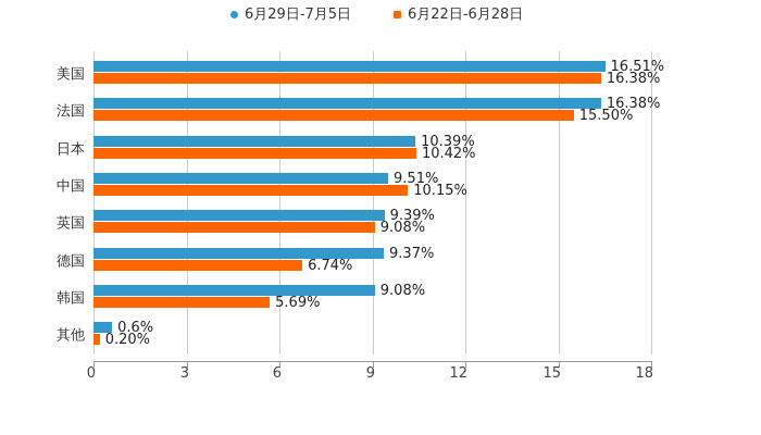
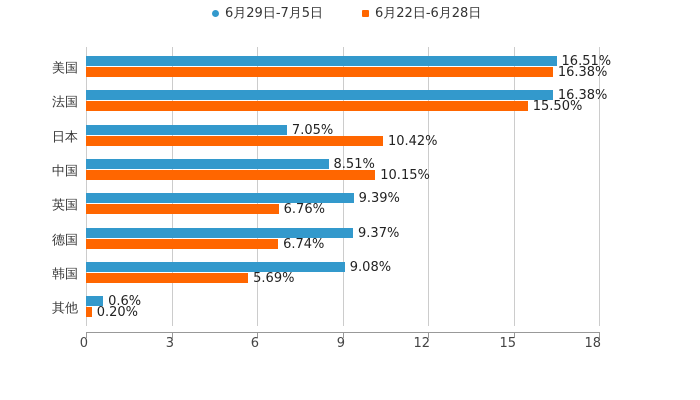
6月29日-7月5日/日本: 10.39% -> 7.05%
6月29日-7月5日/中国: 9.51% -> 8.51%
6月22日-6月28日/英国: 9.08% -> 6.76%
